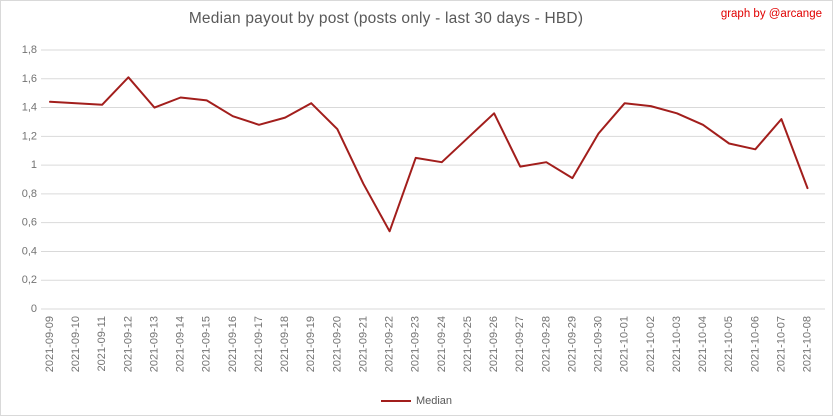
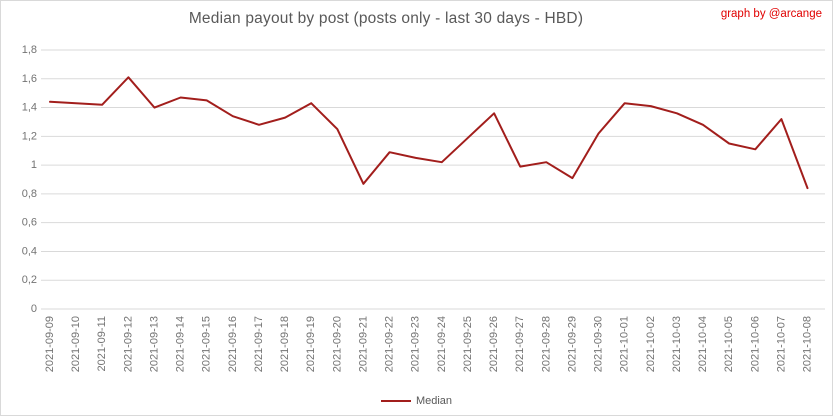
2021-09-22: 0,54 -> 1,09
